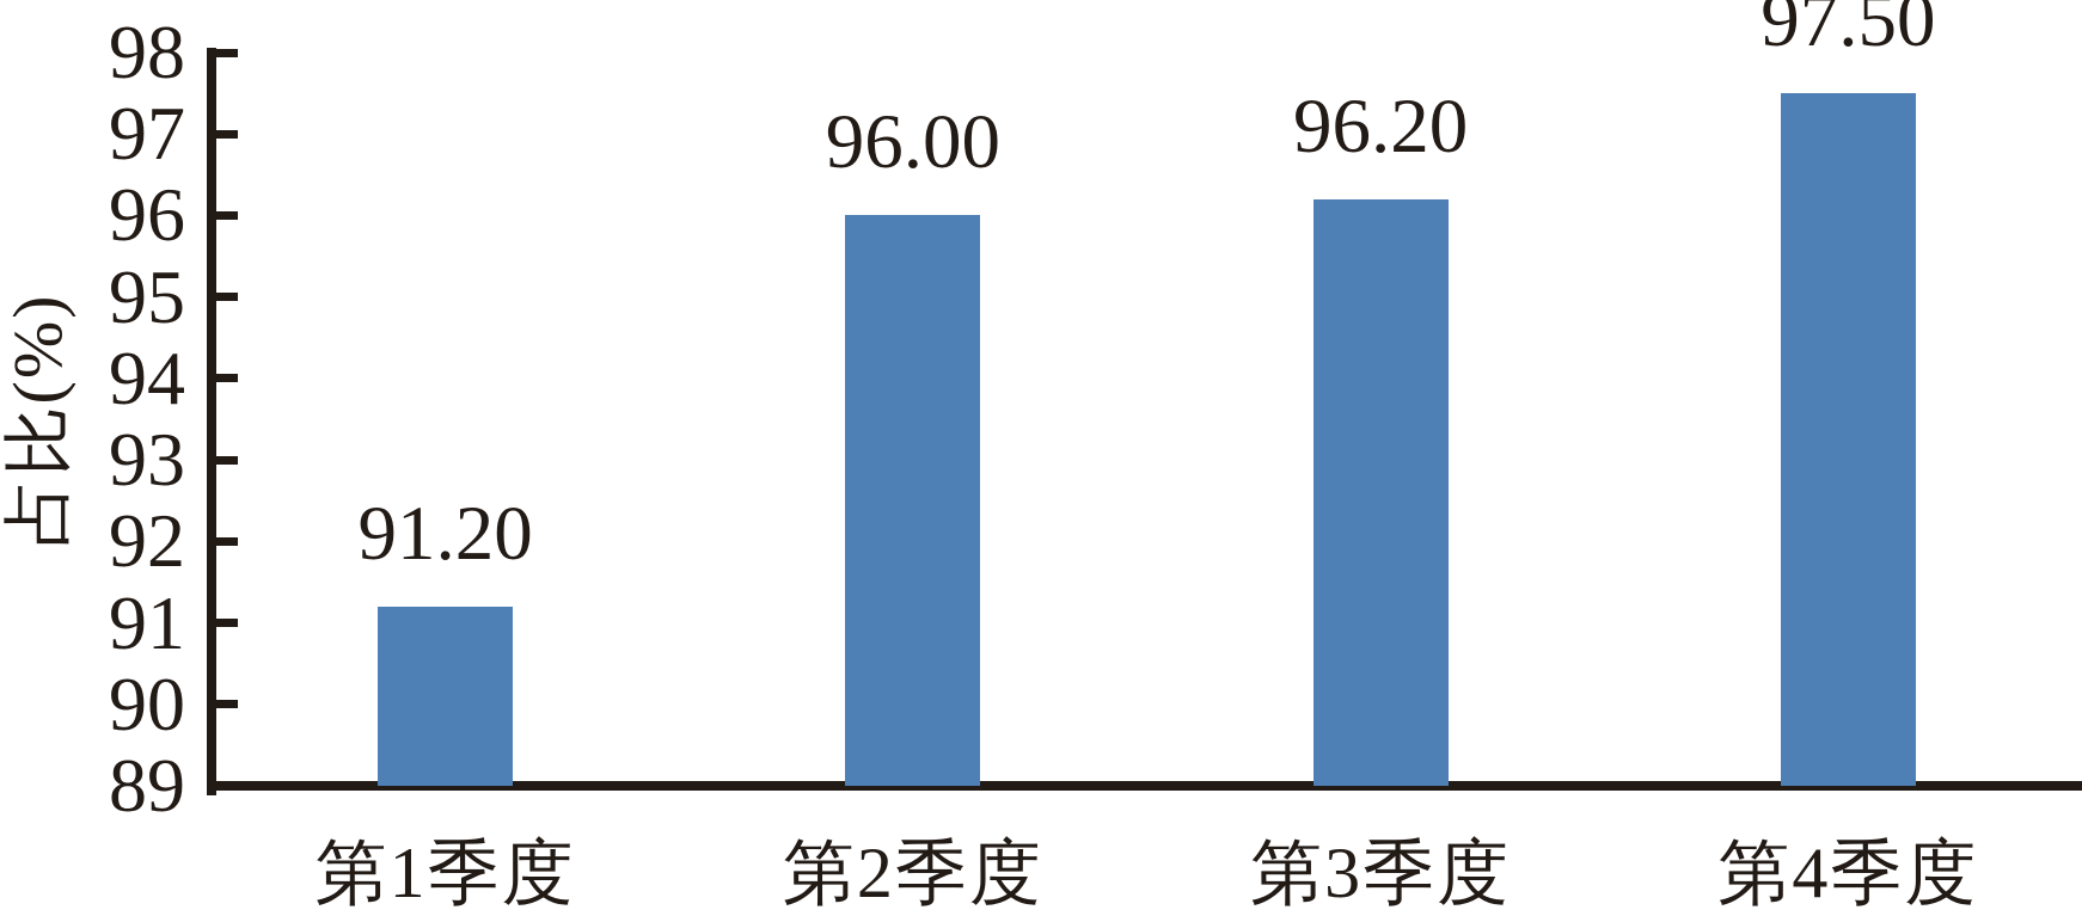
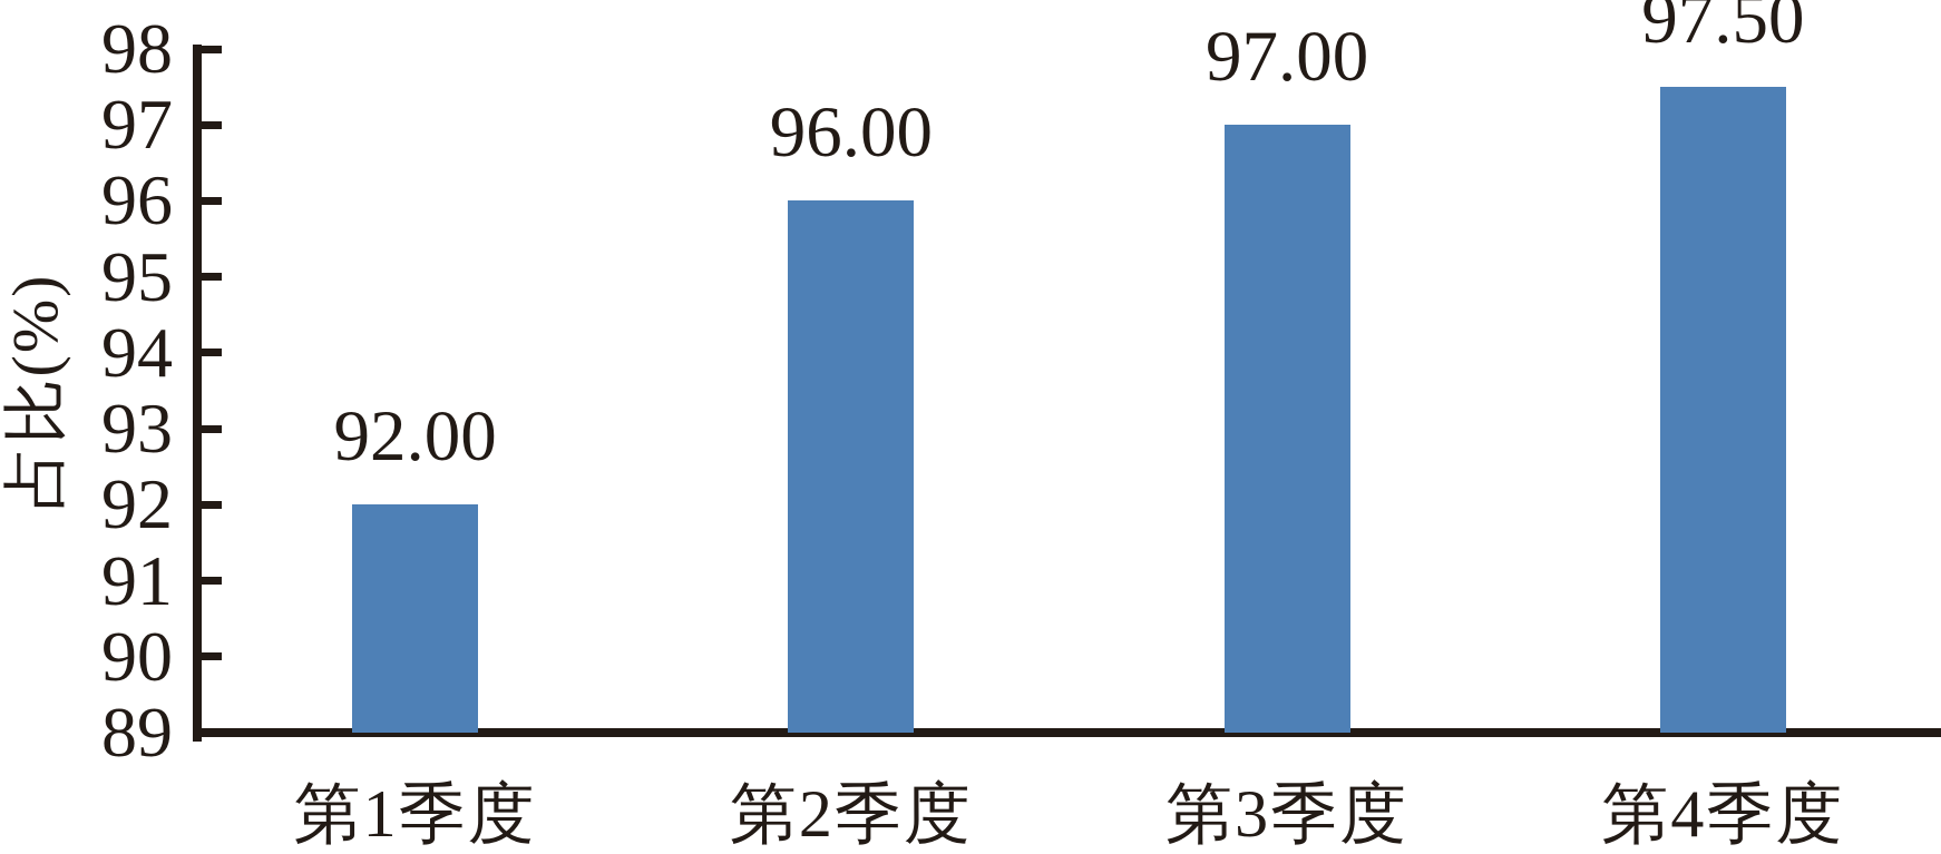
第1季度: 91.20 -> 92.00
第3季度: 96.20 -> 97.00
